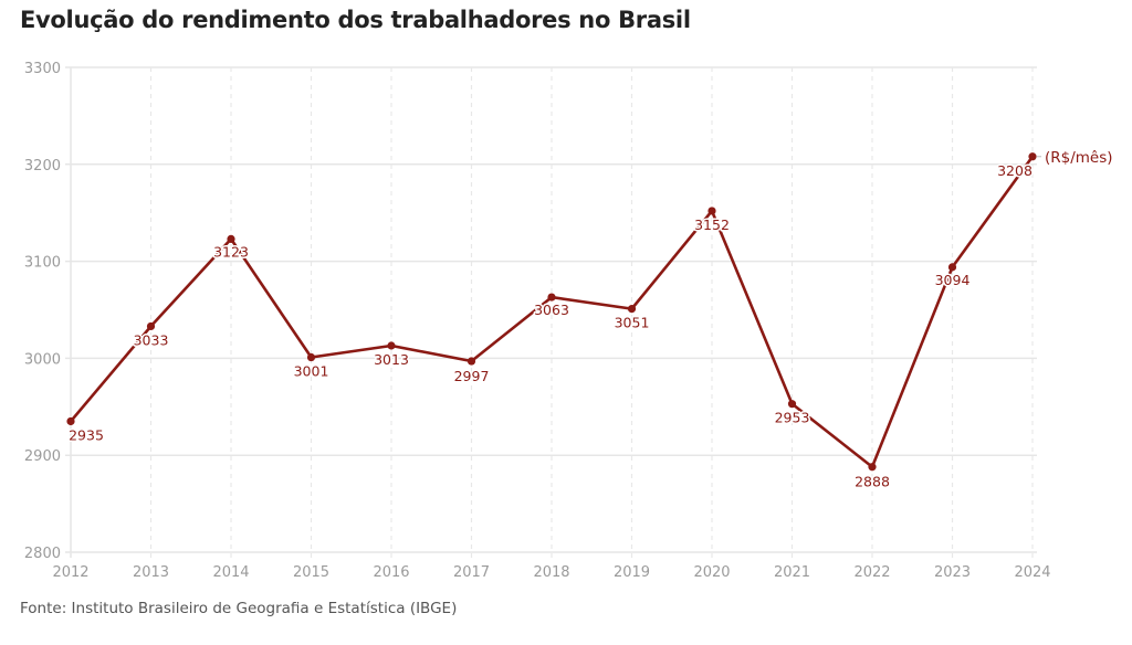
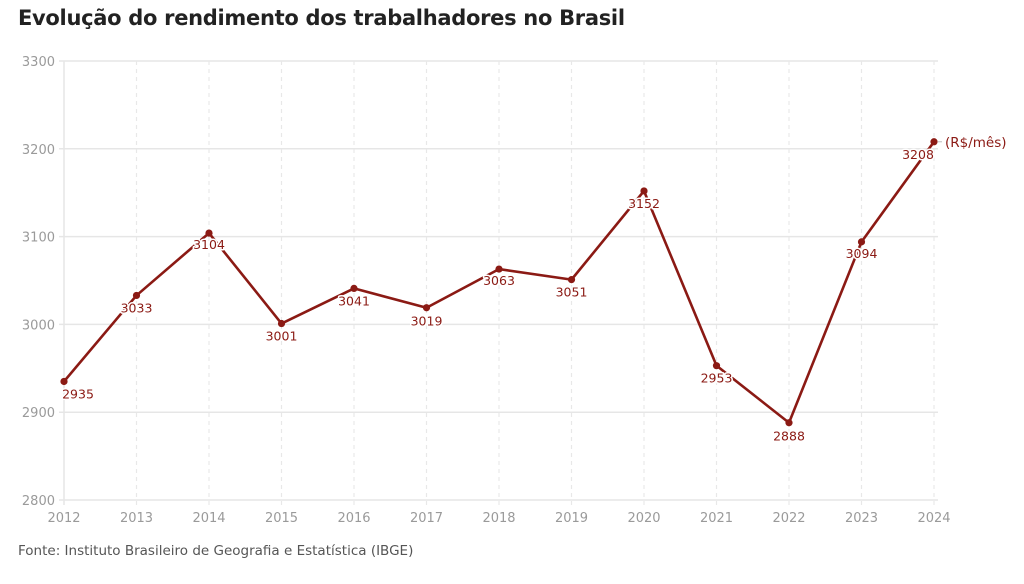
2014: 3123 -> 3104
2016: 3013 -> 3041
2017: 2997 -> 3019
